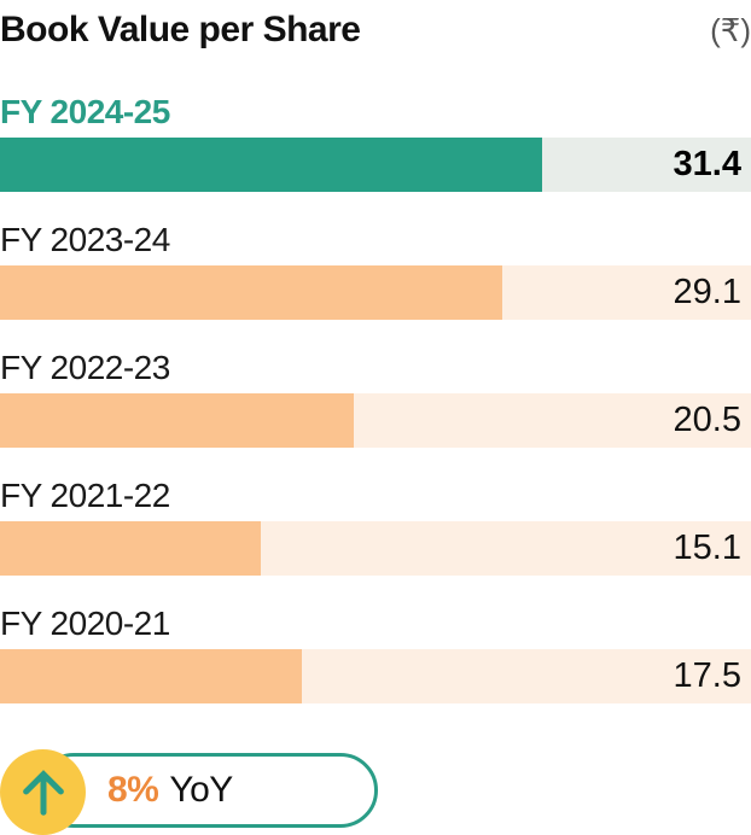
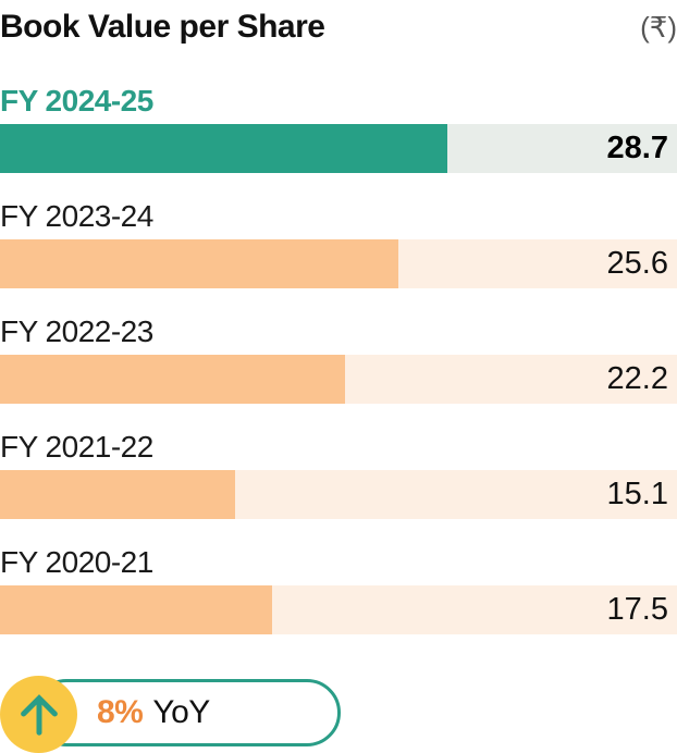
FY 2024-25: 31.4 -> 28.7
FY 2023-24: 29.1 -> 25.6
FY 2022-23: 20.5 -> 22.2
